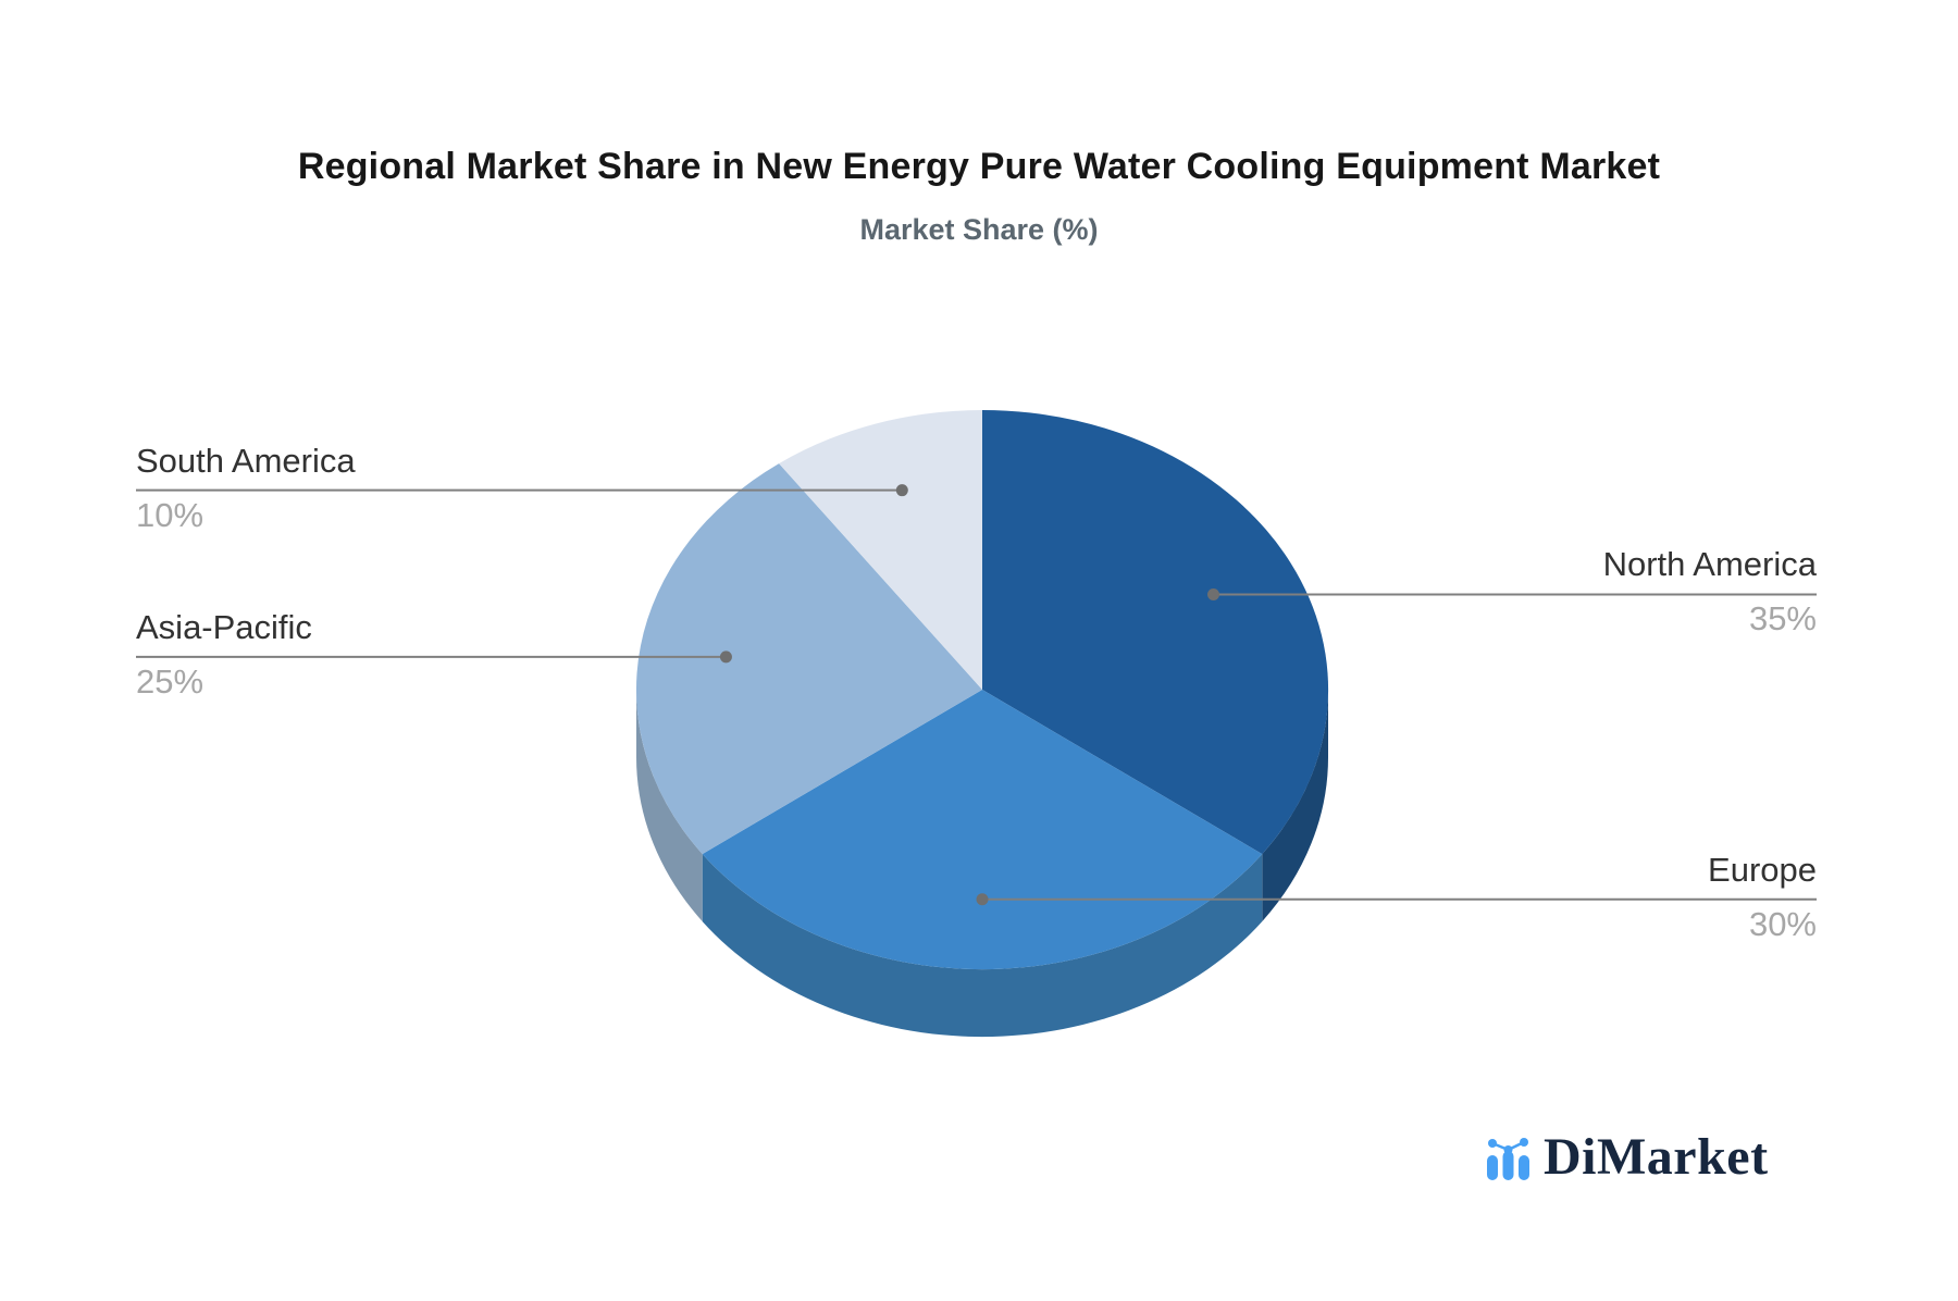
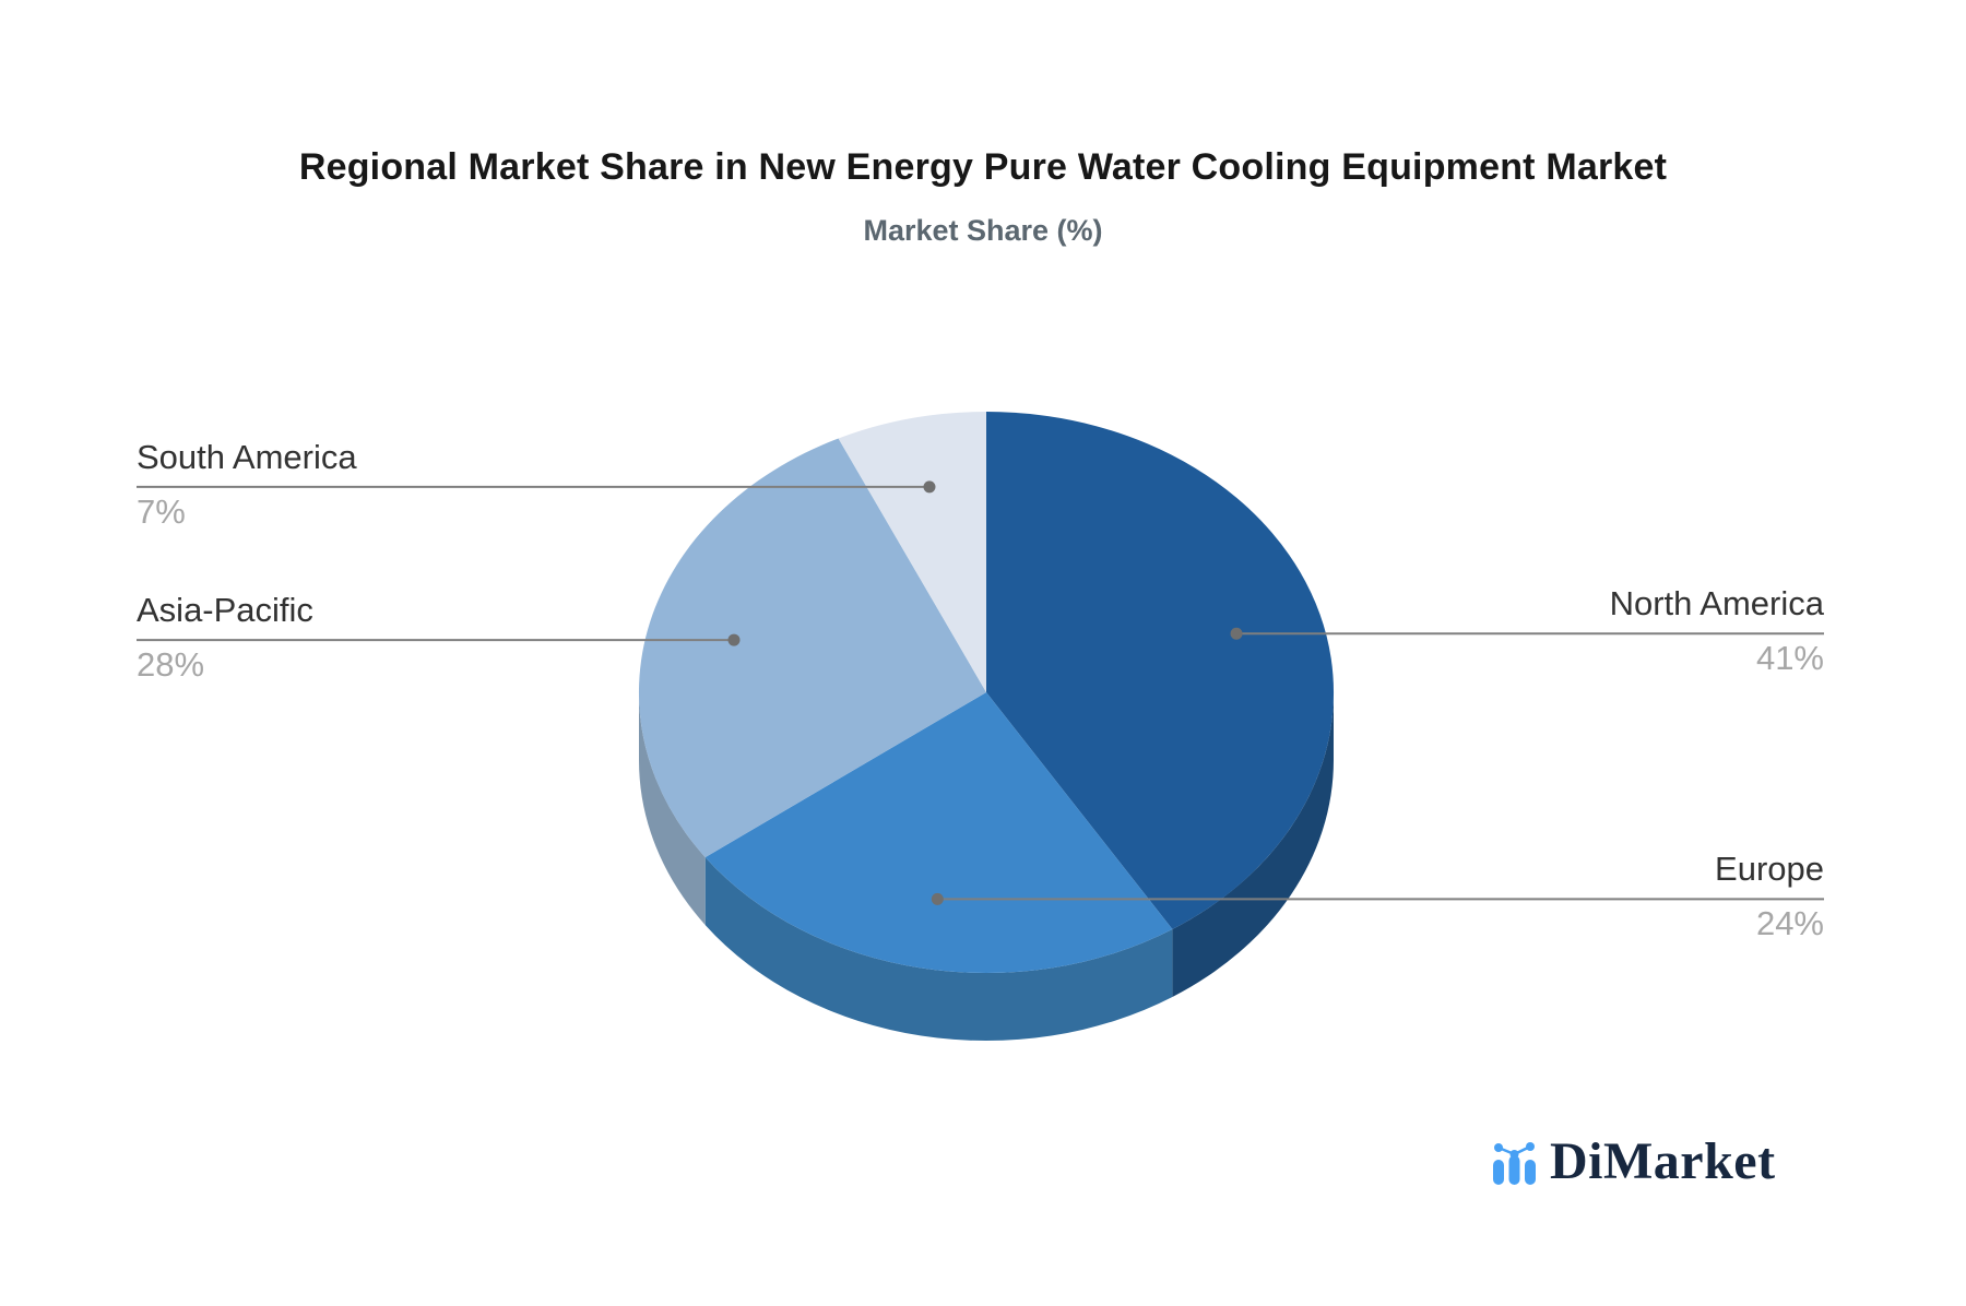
North America: 35% -> 41%
Europe: 30% -> 24%
Asia-Pacific: 25% -> 28%
South America: 10% -> 7%
